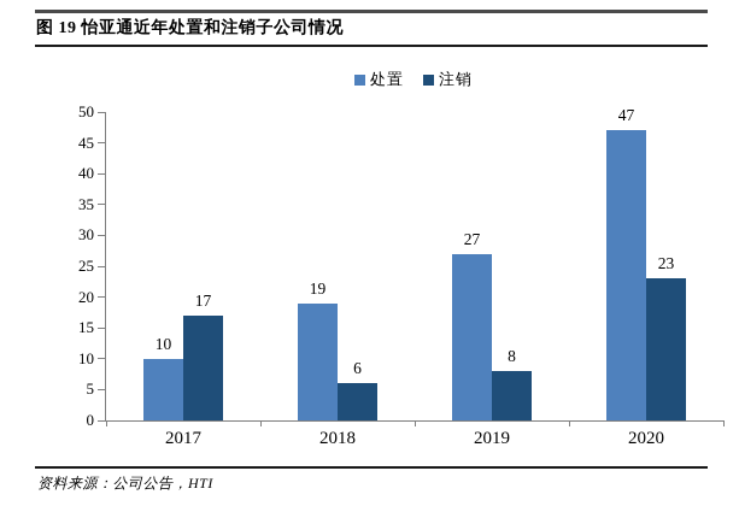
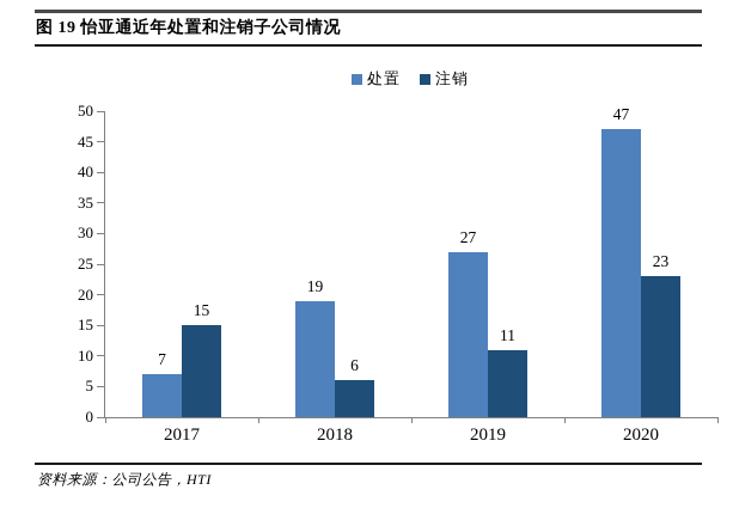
处置/2017: 10 -> 7
注销/2017: 17 -> 15
注销/2019: 8 -> 11
